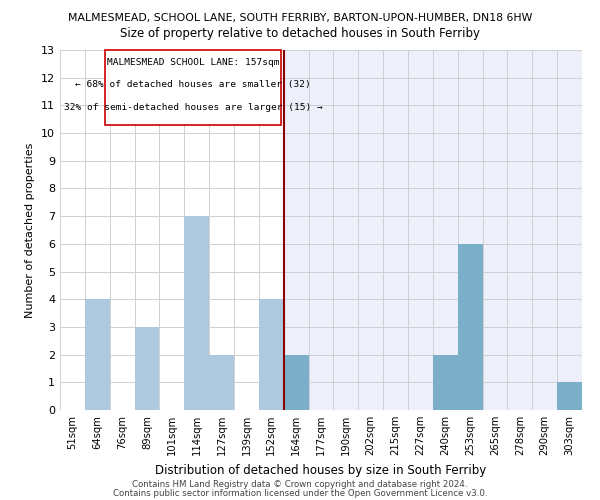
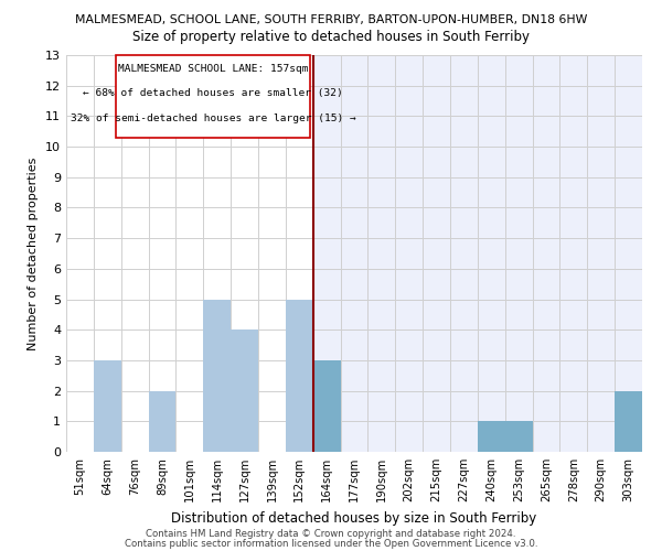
64sqm: 4 -> 3
89sqm: 3 -> 2
114sqm: 7 -> 5
127sqm: 2 -> 4
152sqm: 4 -> 5
164sqm: 2 -> 3
240sqm: 2 -> 1
253sqm: 6 -> 1
303sqm: 1 -> 2
